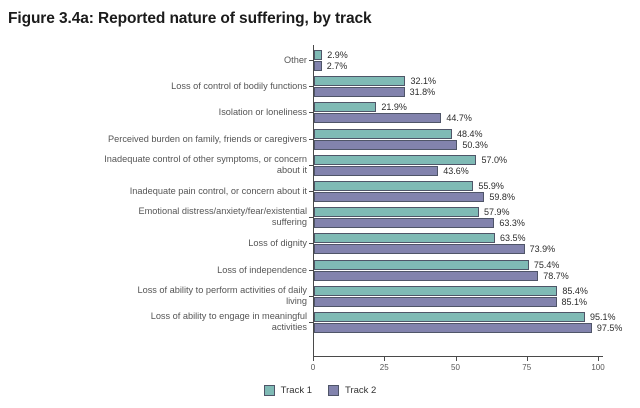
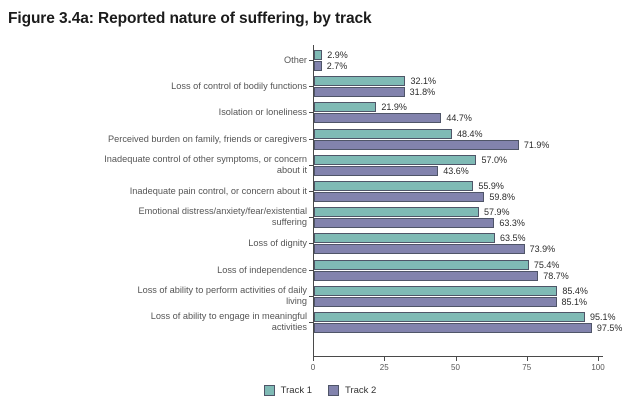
Track 2/Perceived burden on family, friends or caregivers: 50.3% -> 71.9%
